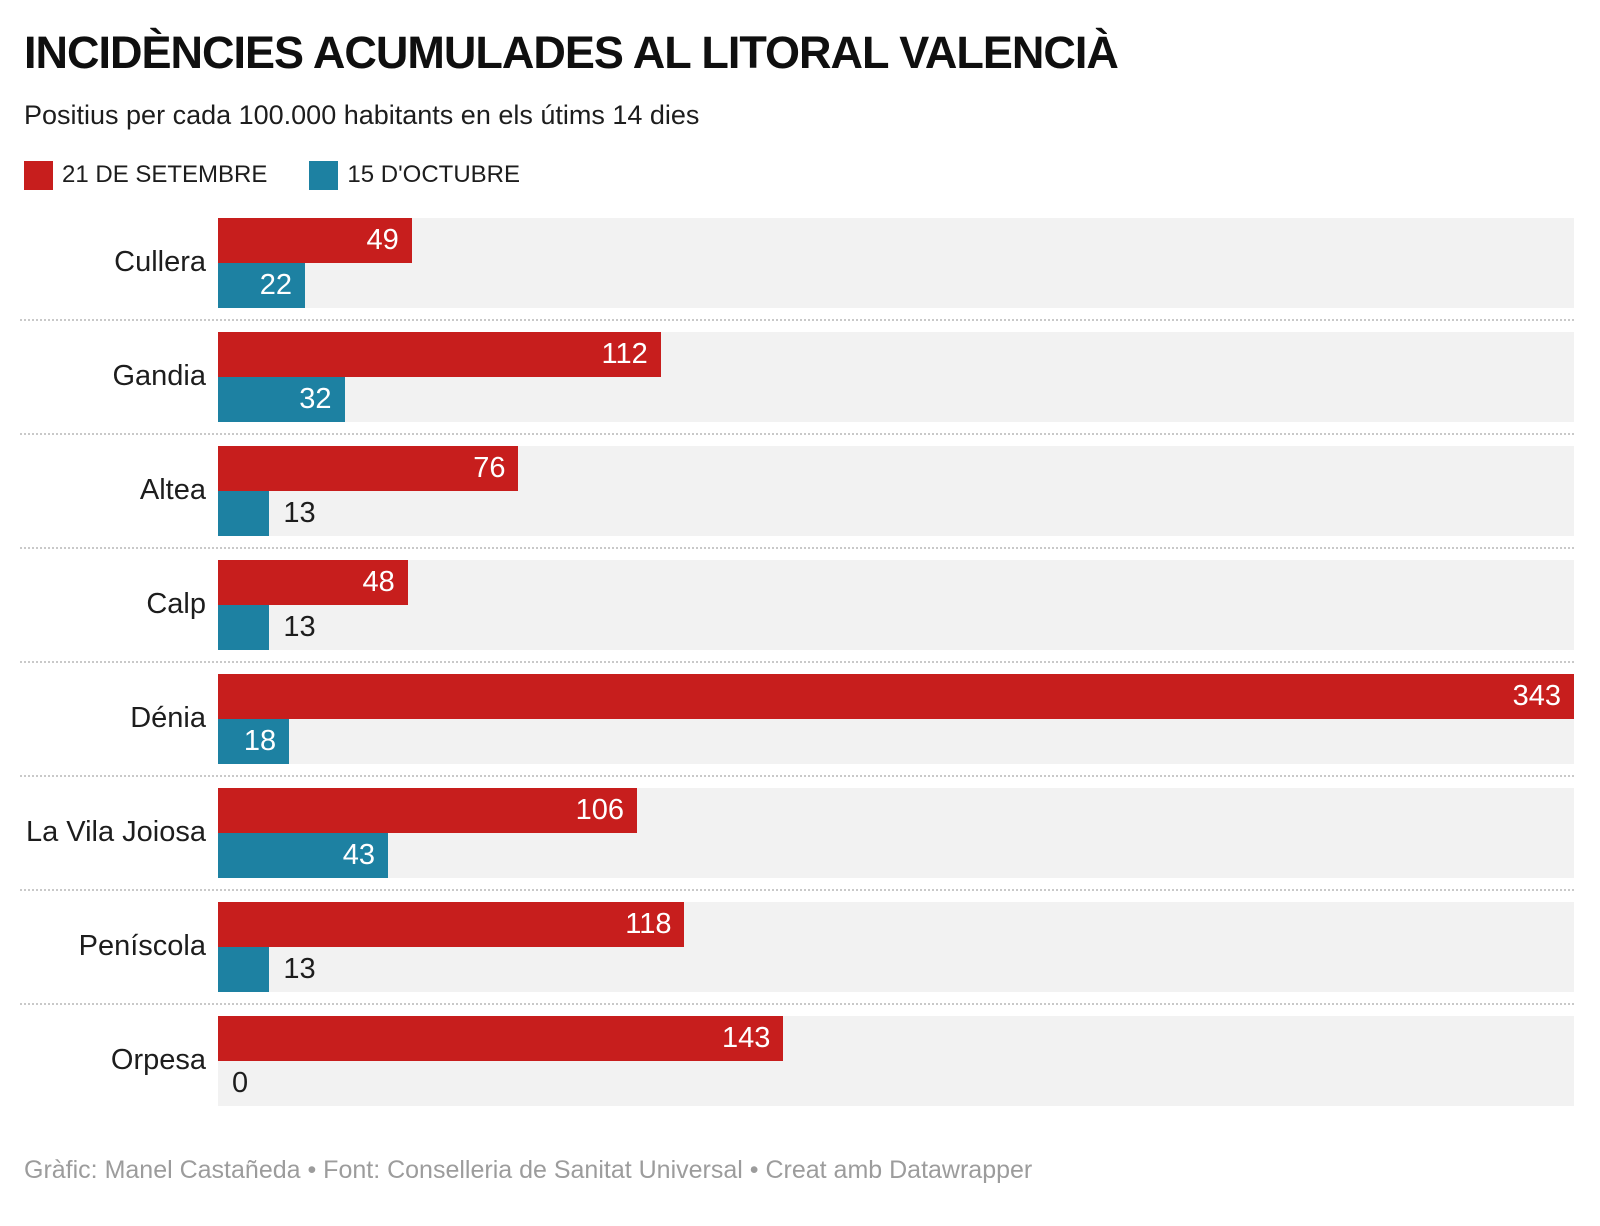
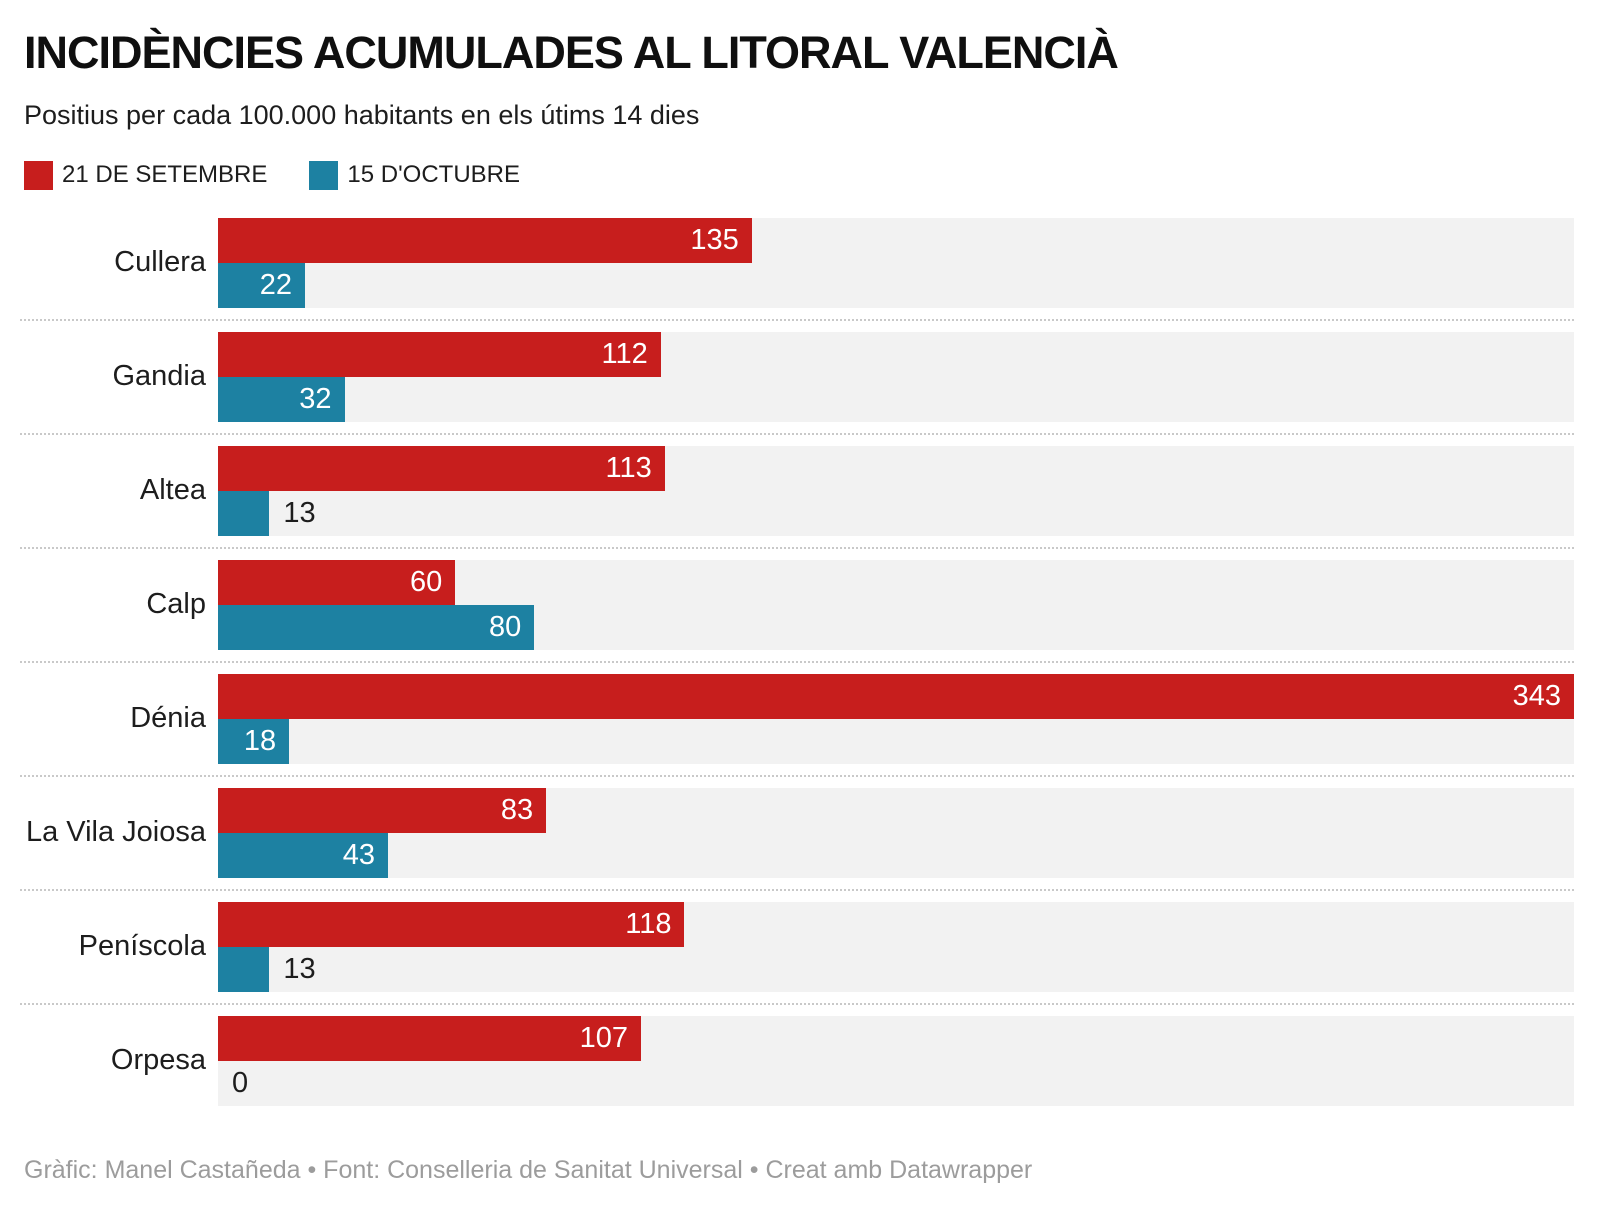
21 DE SETEMBRE/Cullera: 49 -> 135
21 DE SETEMBRE/Altea: 76 -> 113
21 DE SETEMBRE/Calp: 48 -> 60
15 D'OCTUBRE/Calp: 13 -> 80
21 DE SETEMBRE/La Vila Joiosa: 106 -> 83
21 DE SETEMBRE/Orpesa: 143 -> 107
